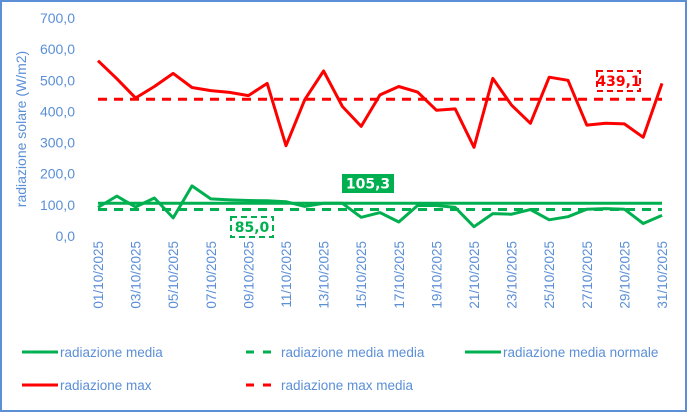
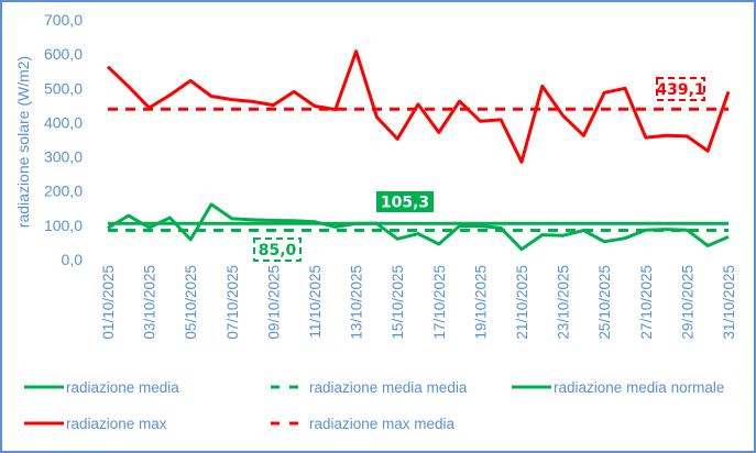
radiazione max/11/10/2025: 290 -> 450
radiazione max/13/10/2025: 530 -> 610
radiazione max/17/10/2025: 480 -> 370
radiazione max/25/10/2025: 510 -> 490
